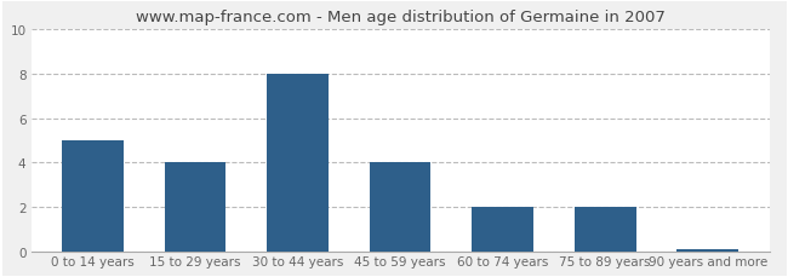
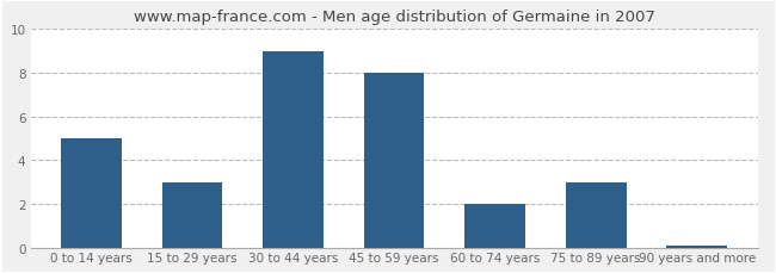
15 to 29 years: 4.0 -> 3.0
30 to 44 years: 8.0 -> 9.0
45 to 59 years: 4.0 -> 8.0
75 to 89 years: 2.0 -> 3.0
